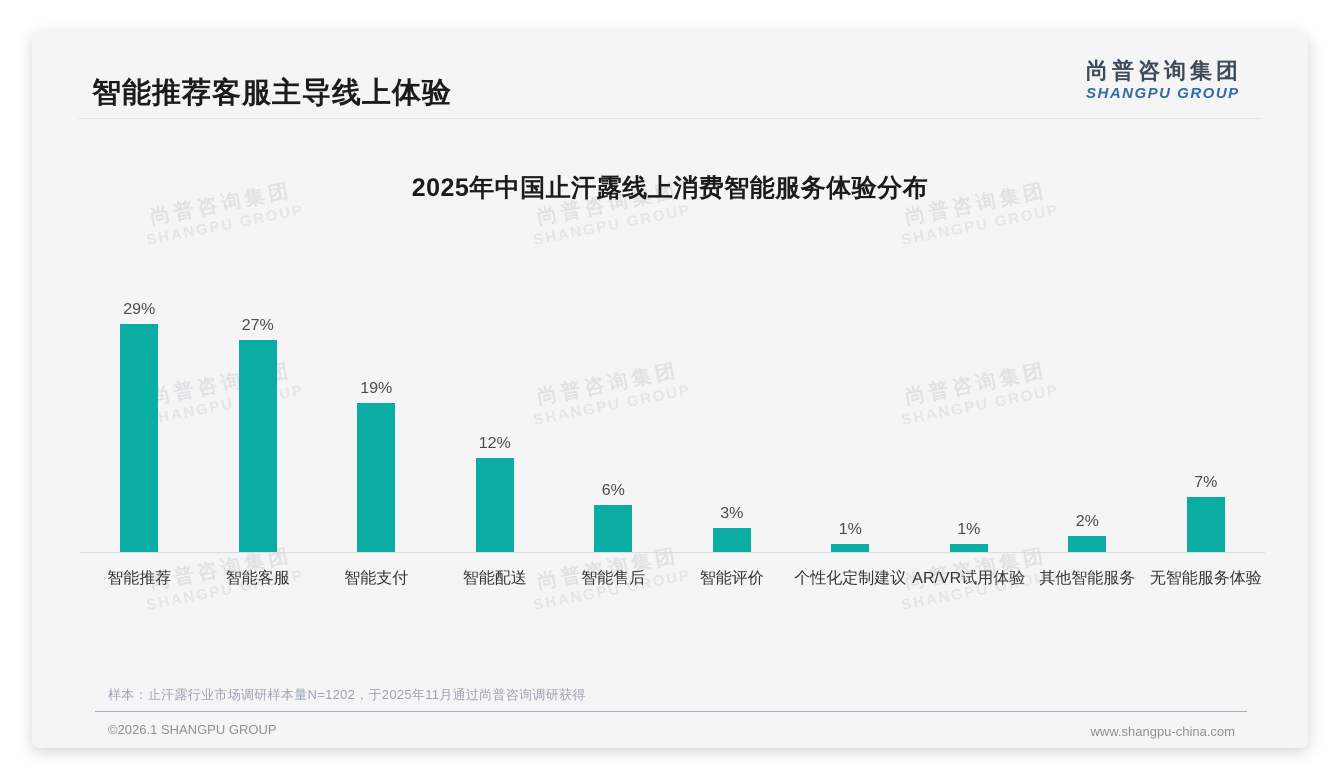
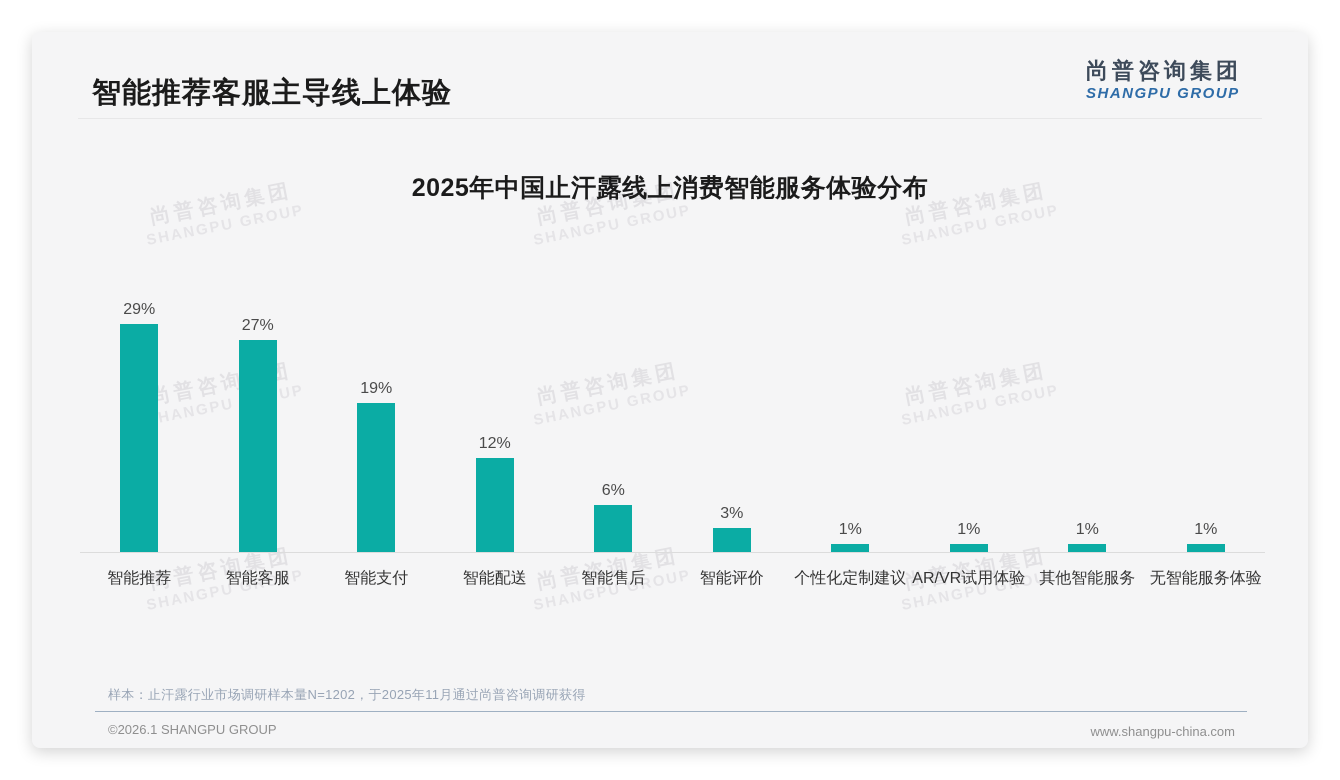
其他智能服务: 2% -> 1%
无智能服务体验: 7% -> 1%
